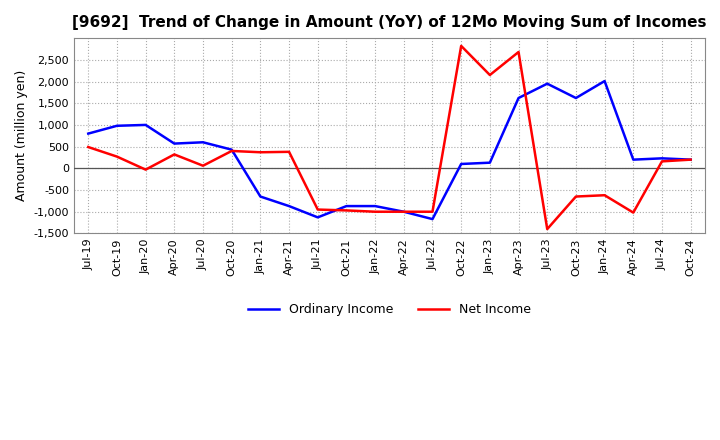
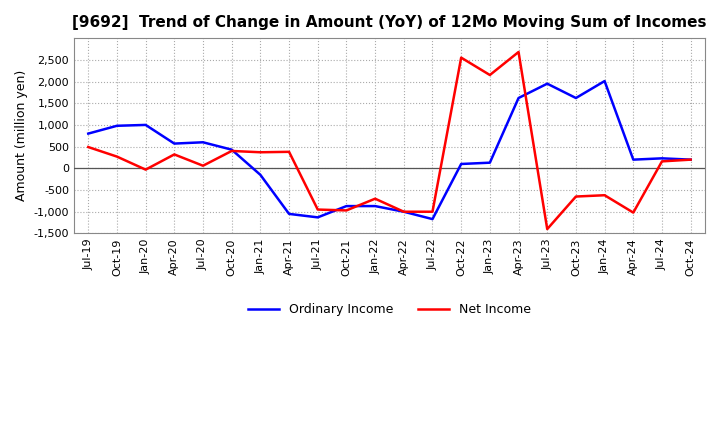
Ordinary Income/Jan-21: -650 -> -150
Ordinary Income/Apr-21: -870 -> -1,050
Net Income/Jan-22: -1,000 -> -700
Net Income/Oct-22: 2,820 -> 2,550
